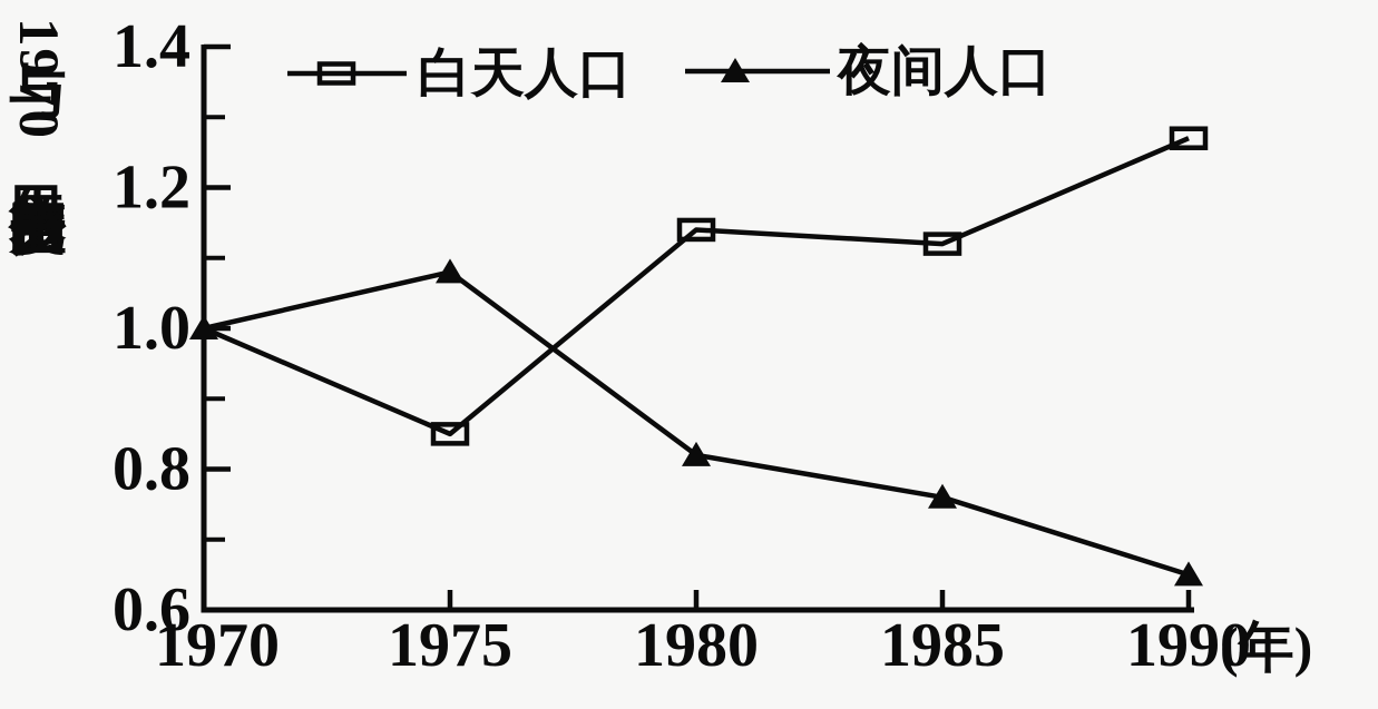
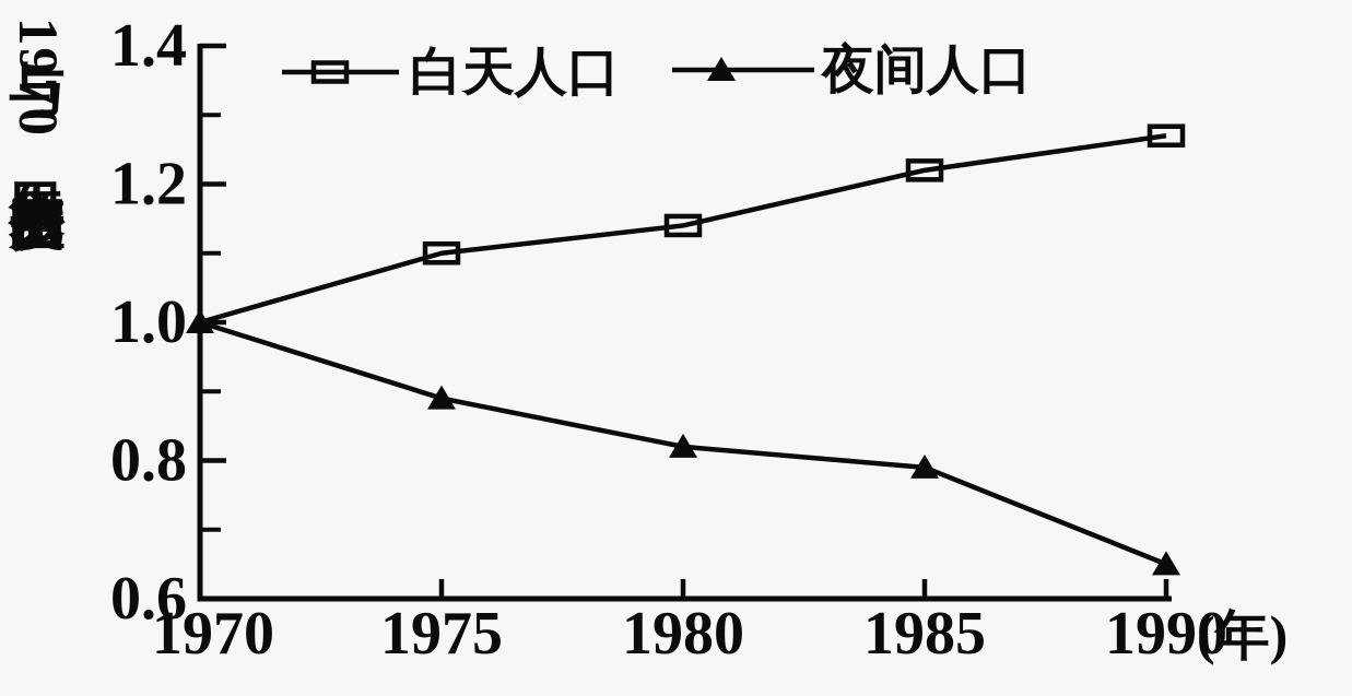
白天人口/1975: 0.85 -> 1.10
夜间人口/1975: 1.08 -> 0.89
白天人口/1985: 1.12 -> 1.22
夜间人口/1985: 0.76 -> 0.79
